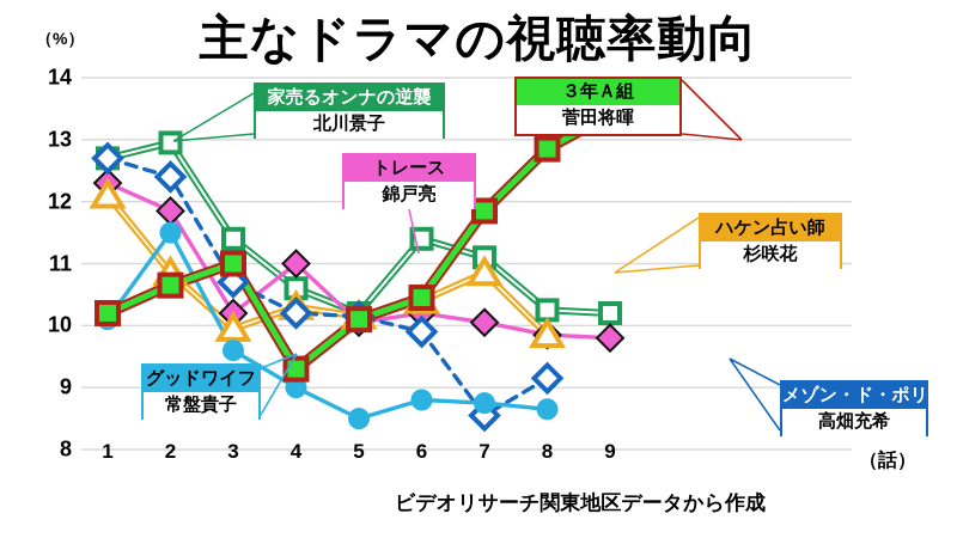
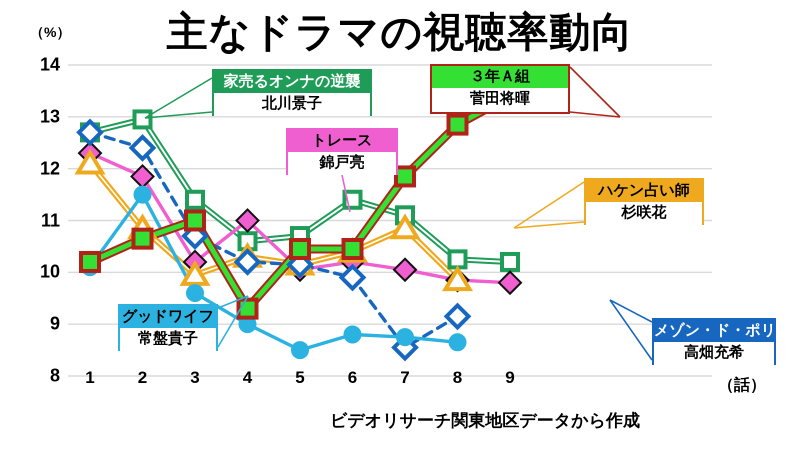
家売るオンナの逆襲/5: 10.2 -> 10.7
３年Ａ組/5: 10.1 -> 10.4
